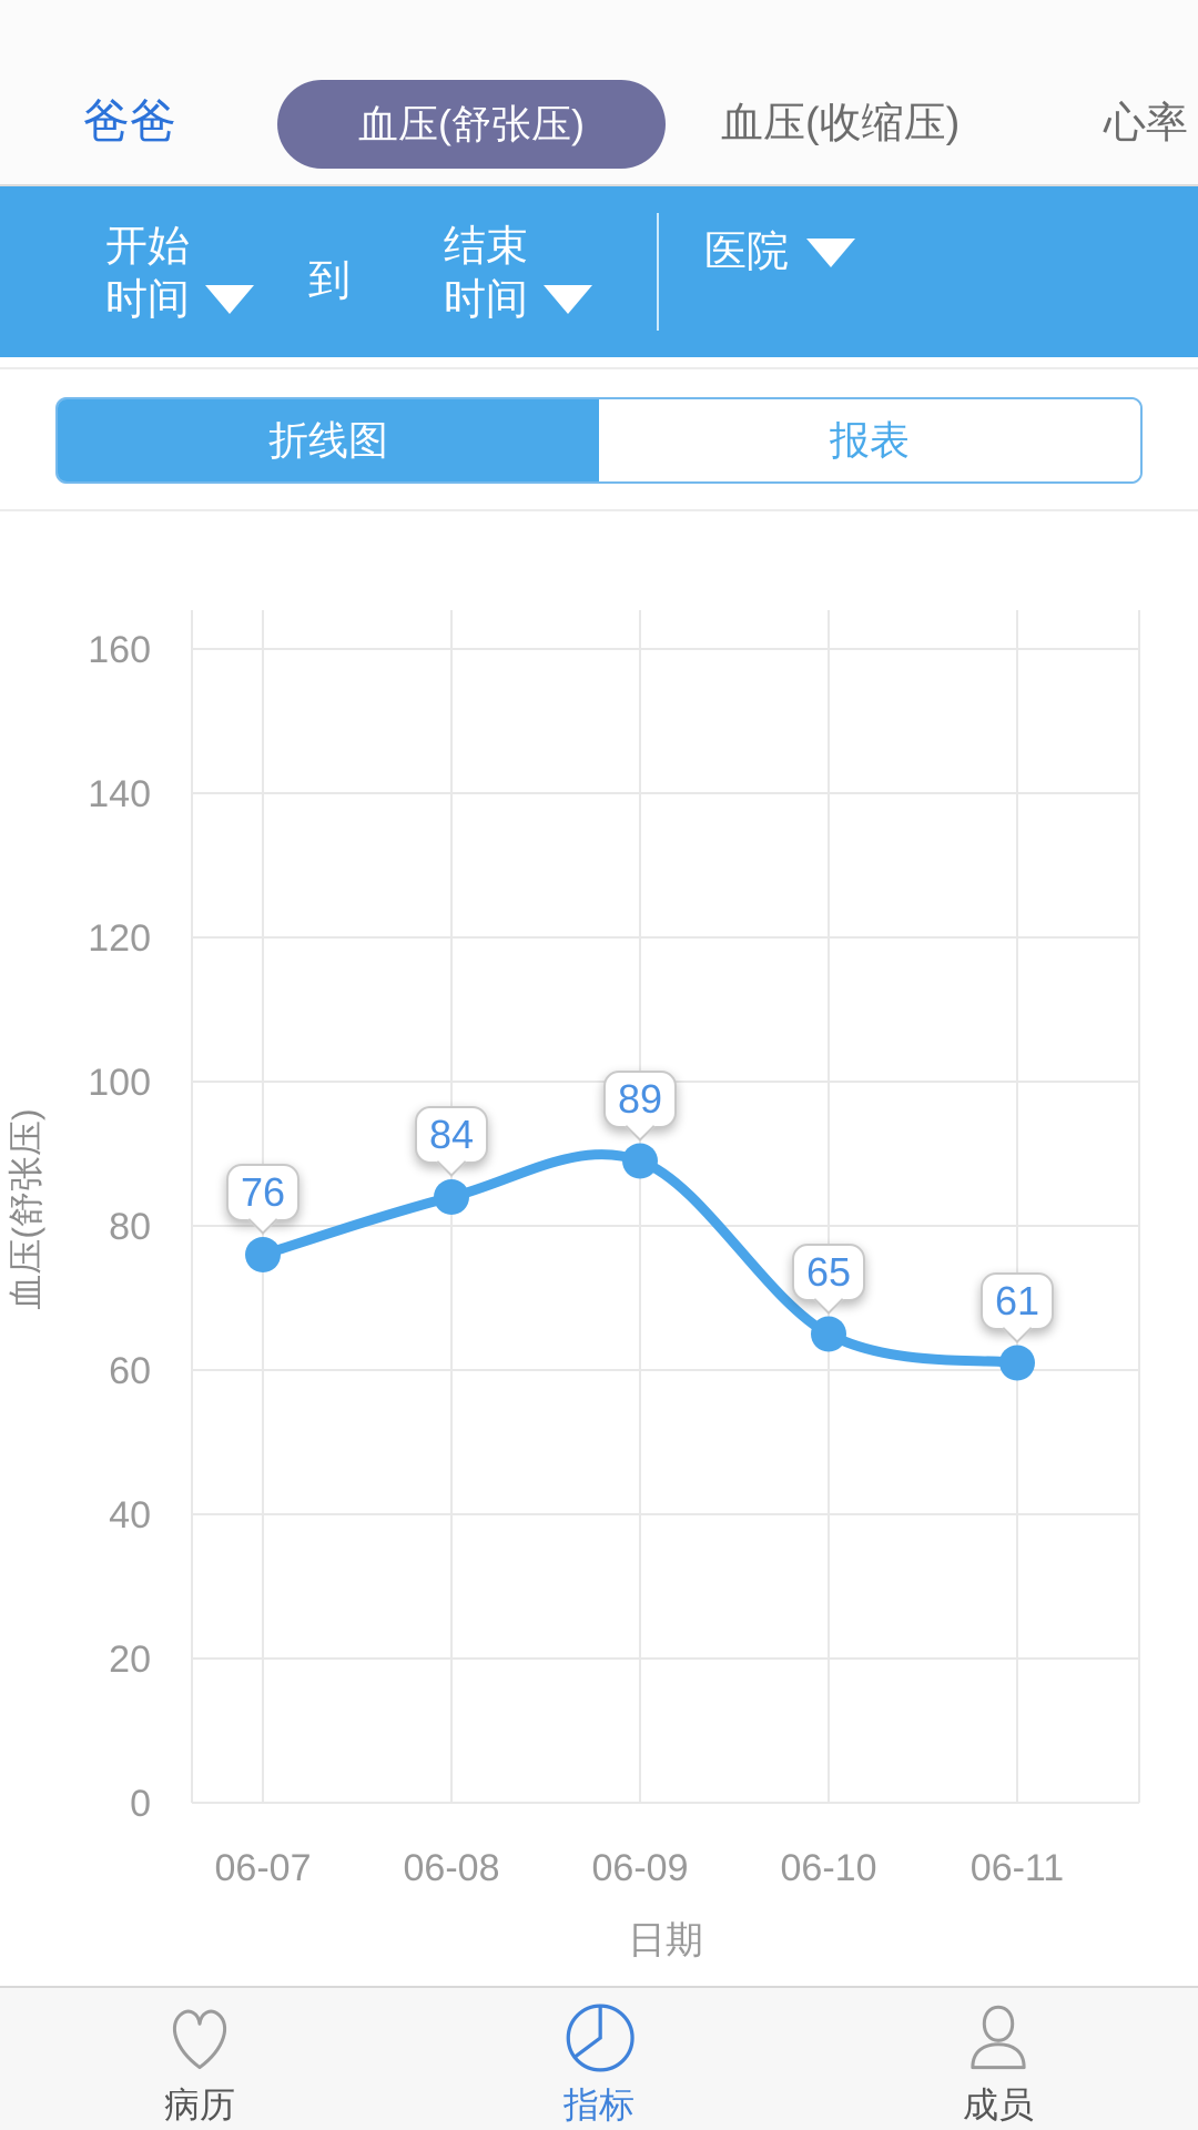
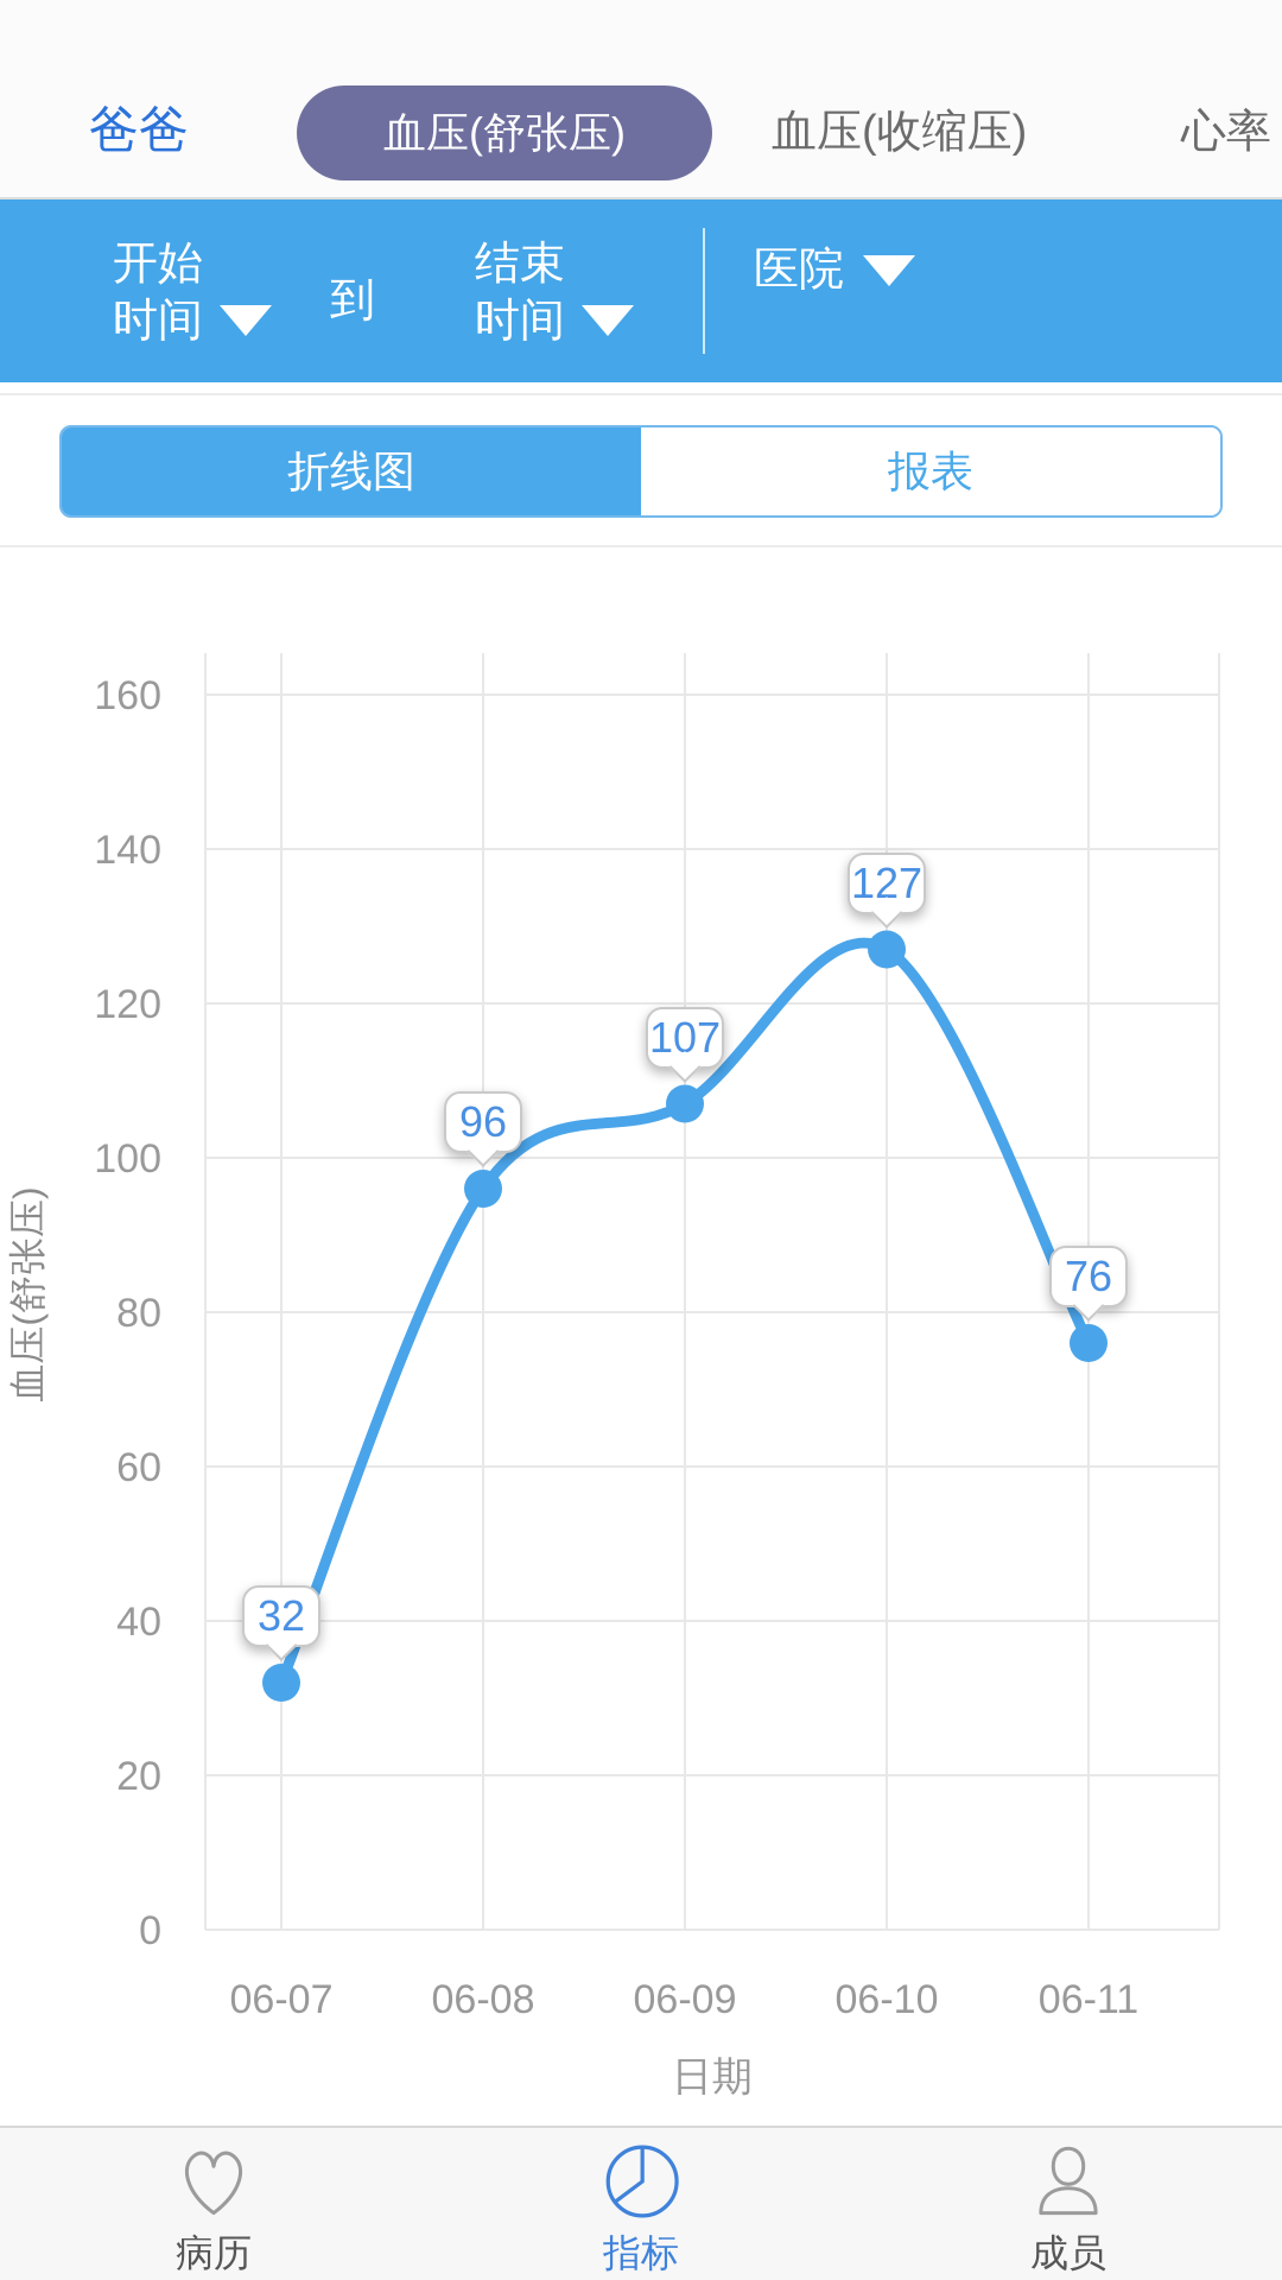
06-07: 76 -> 32
06-08: 84 -> 96
06-09: 89 -> 107
06-10: 65 -> 127
06-11: 61 -> 76
